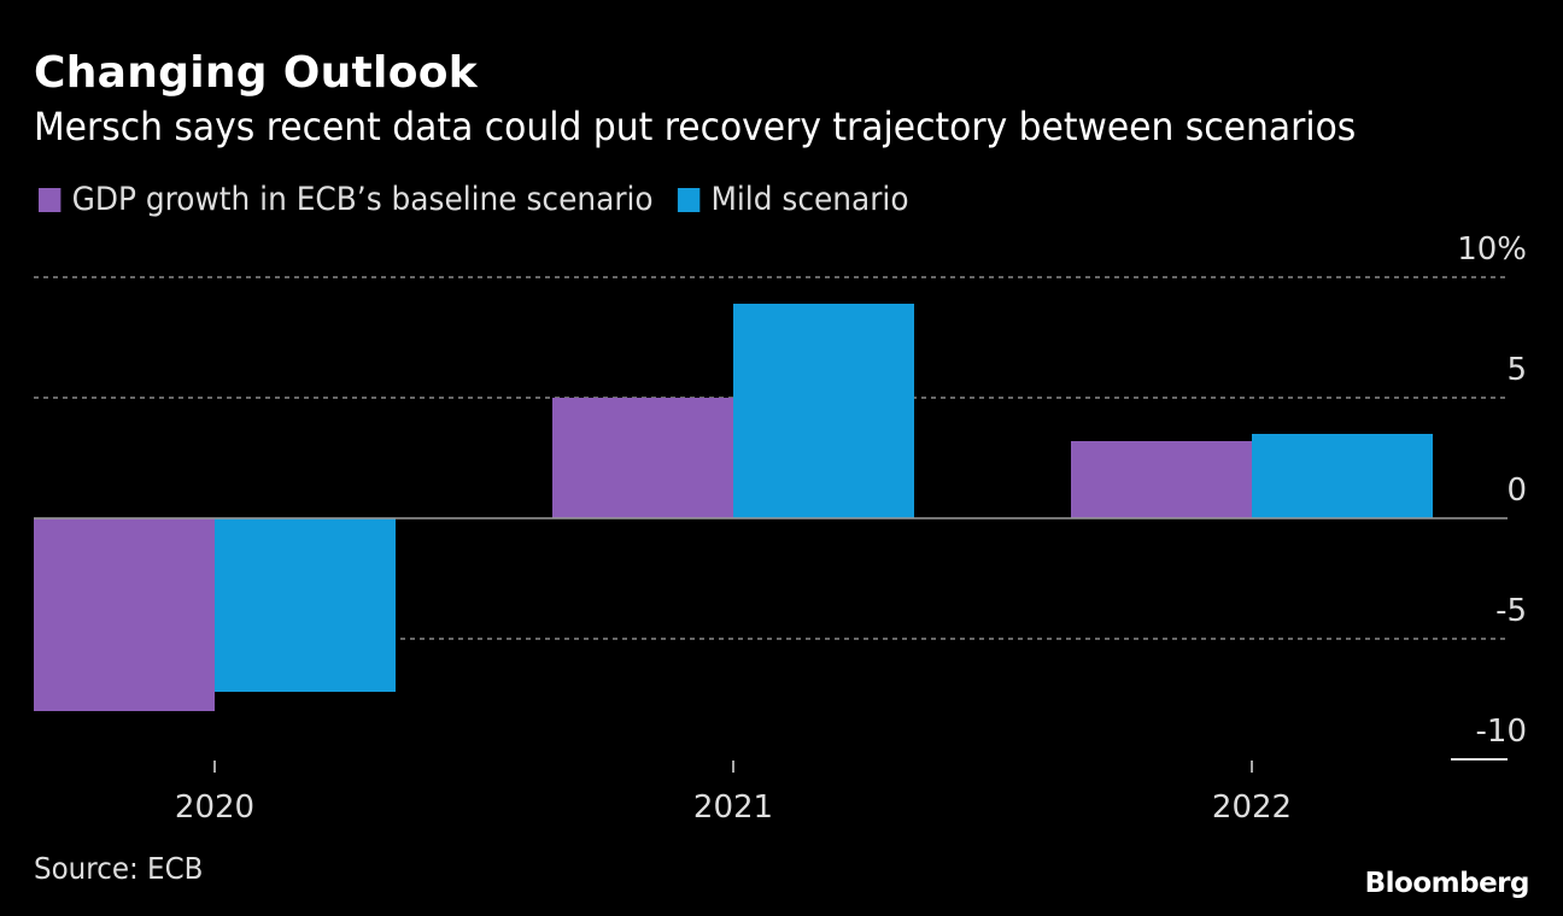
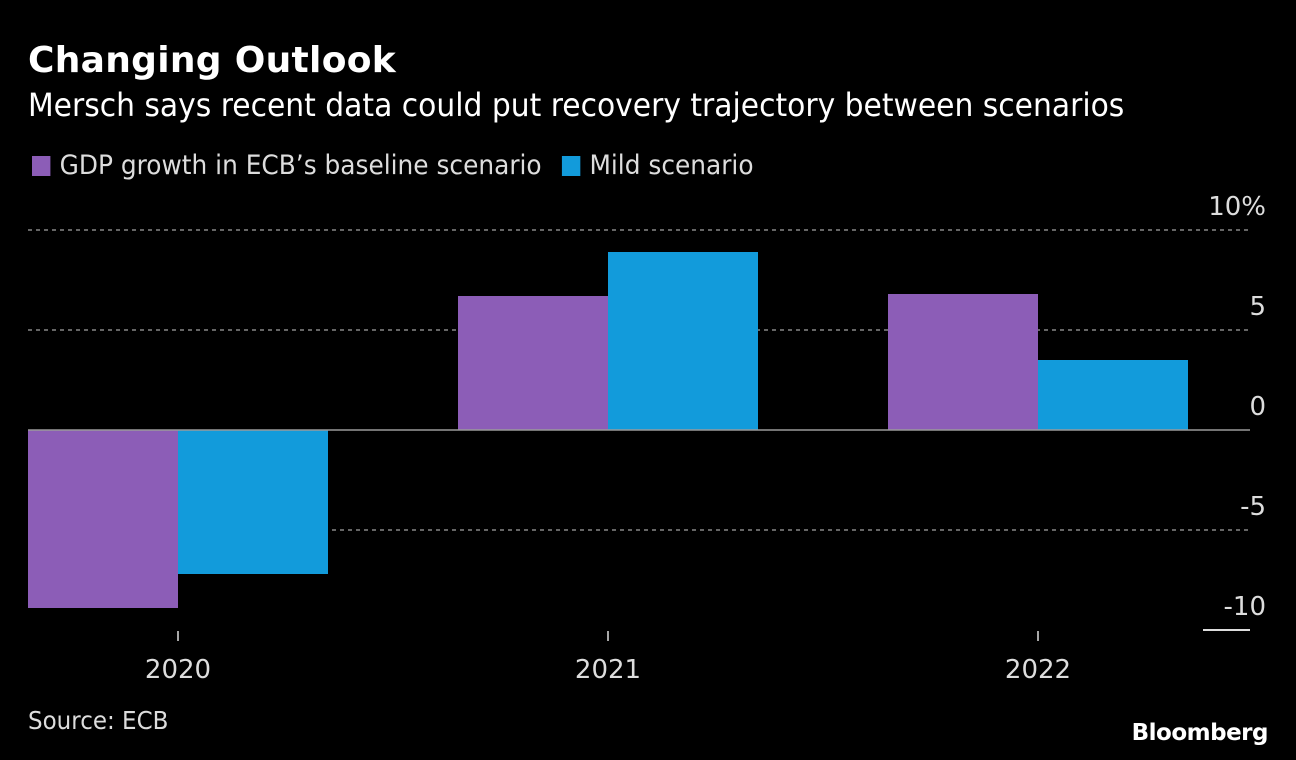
GDP growth in ECB’s baseline scenario/2020: -8.0% -> -8.9%
GDP growth in ECB’s baseline scenario/2021: 5.0% -> 6.7%
GDP growth in ECB’s baseline scenario/2022: 3.2% -> 6.8%
